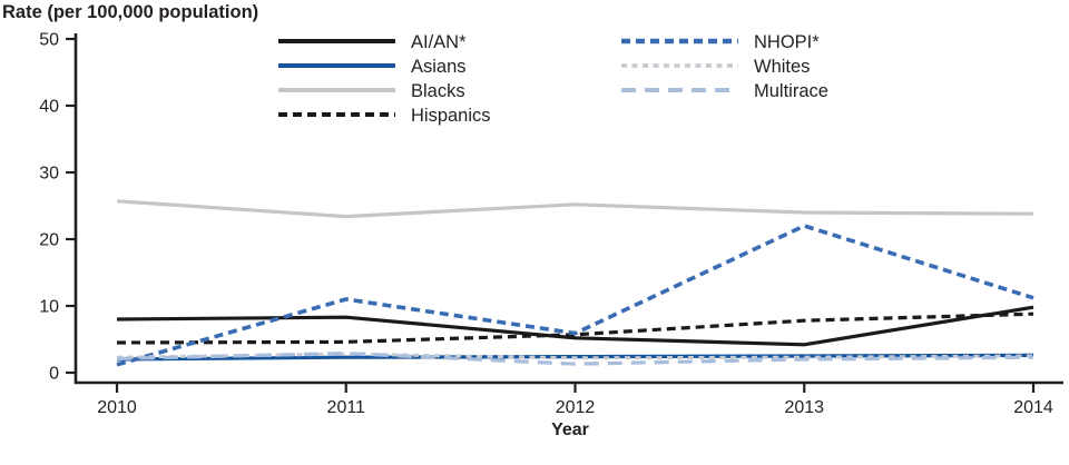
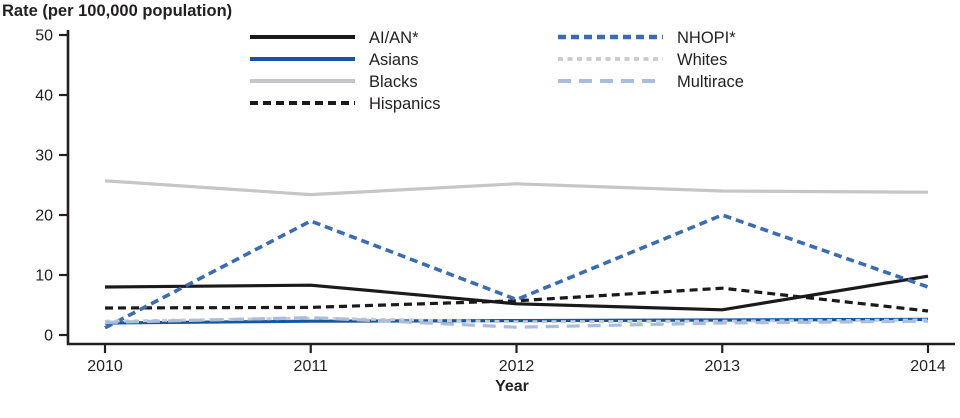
NHOPI*/2011: 11 -> 19
NHOPI*/2013: 22 -> 20
Hispanics/2014: 9 -> 4
NHOPI*/2014: 11 -> 8
